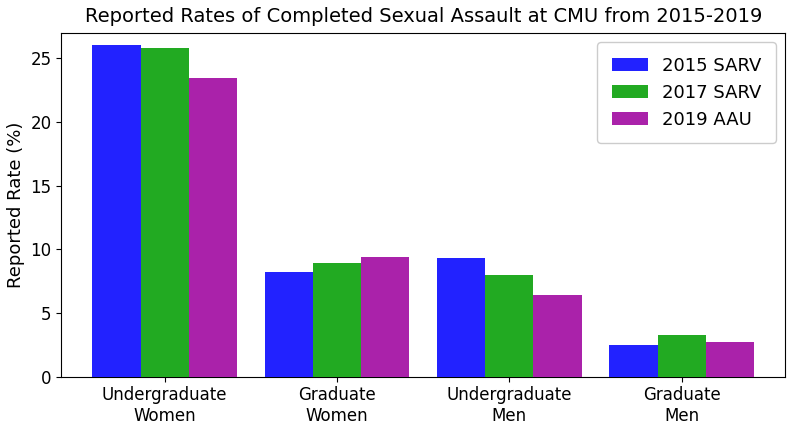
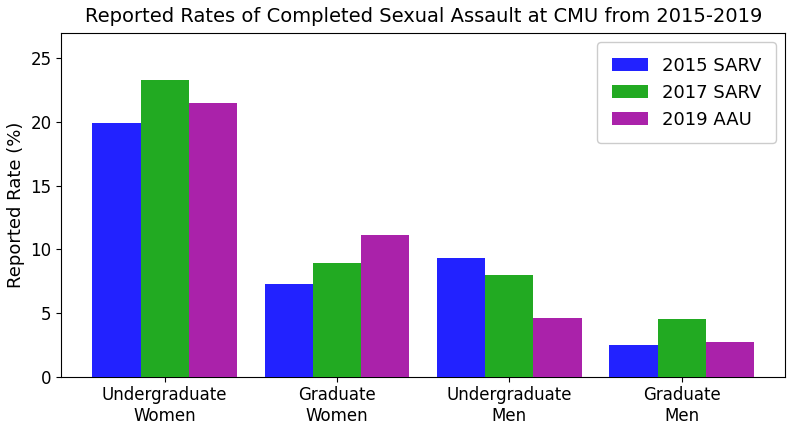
2015 SARV/Undergraduate Women: 26.1 -> 19.9
2017 SARV/Undergraduate Women: 25.8 -> 23.3
2019 AAU/Undergraduate Women: 23.5 -> 21.5
2015 SARV/Graduate Women: 8.2 -> 7.3
2019 AAU/Graduate Women: 9.4 -> 11.1
2019 AAU/Undergraduate Men: 6.4 -> 4.6
2017 SARV/Graduate Men: 3.3 -> 4.5
